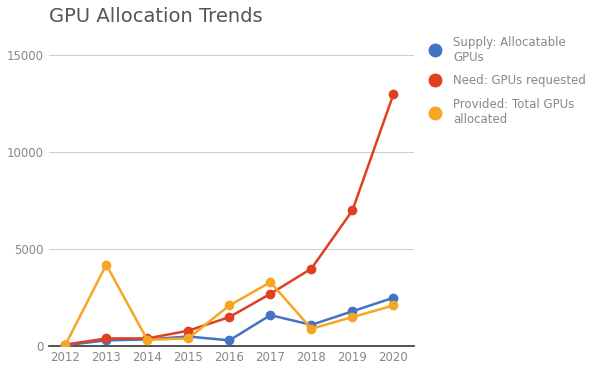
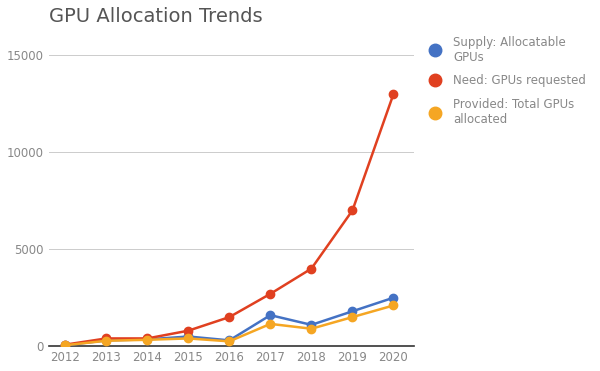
Provided: Total GPUs allocated/2013: 4200 -> 300
Provided: Total GPUs allocated/2016: 2100 -> 200
Provided: Total GPUs allocated/2017: 3300 -> 1200
